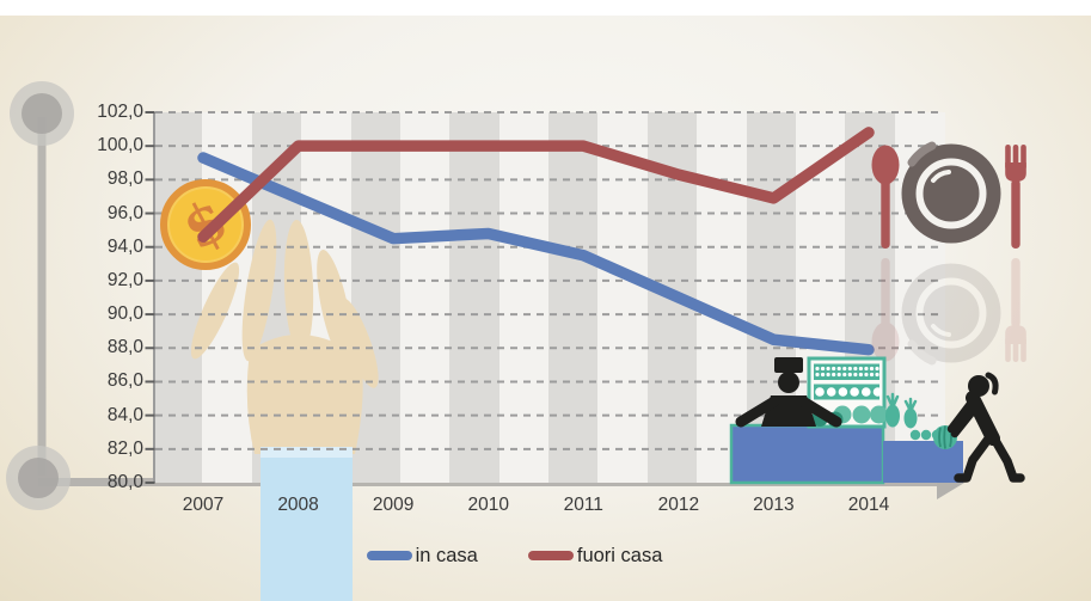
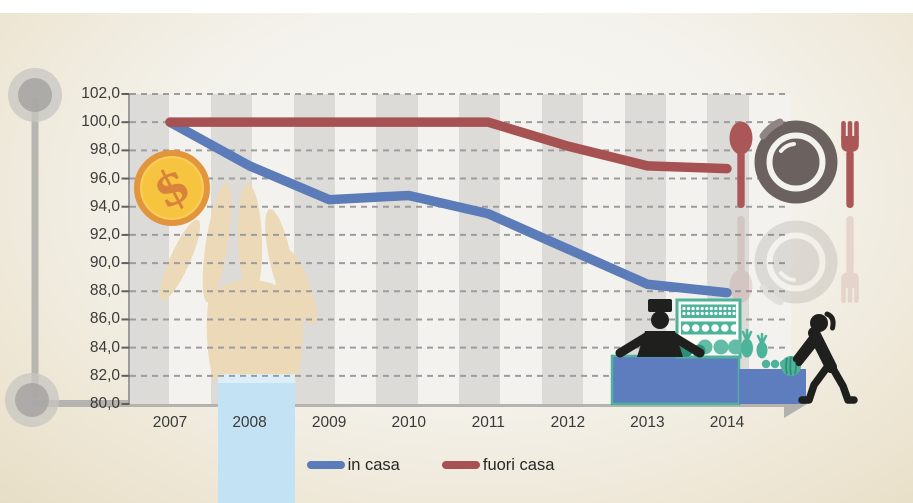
in casa/2007: 99,3 -> 100,0
fuori casa/2007: 94,6 -> 100,0
fuori casa/2014: 100,8 -> 96,7
